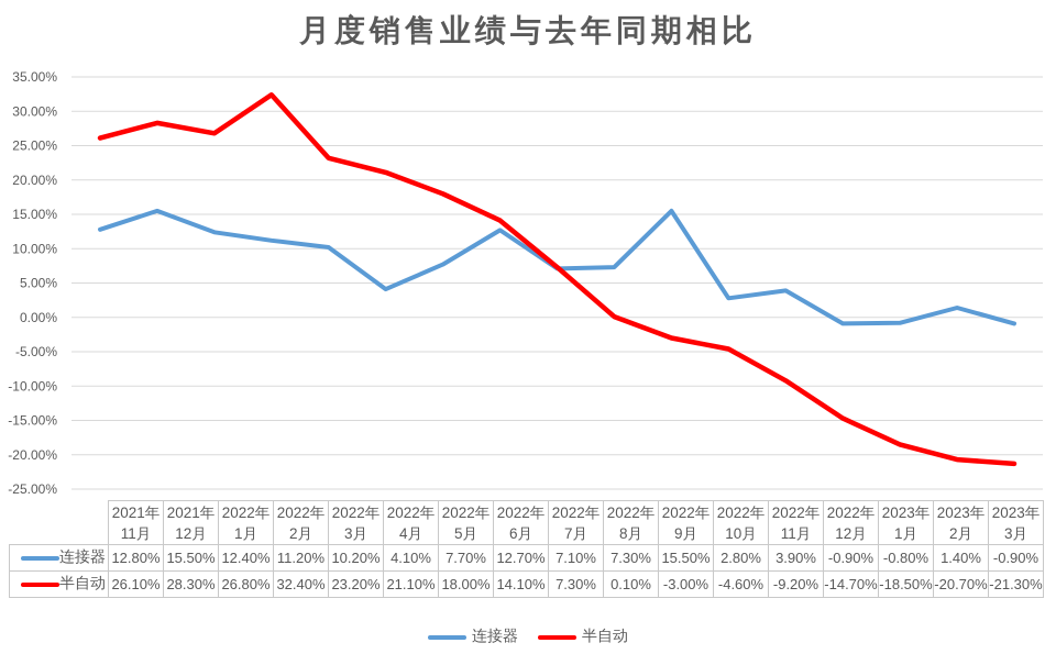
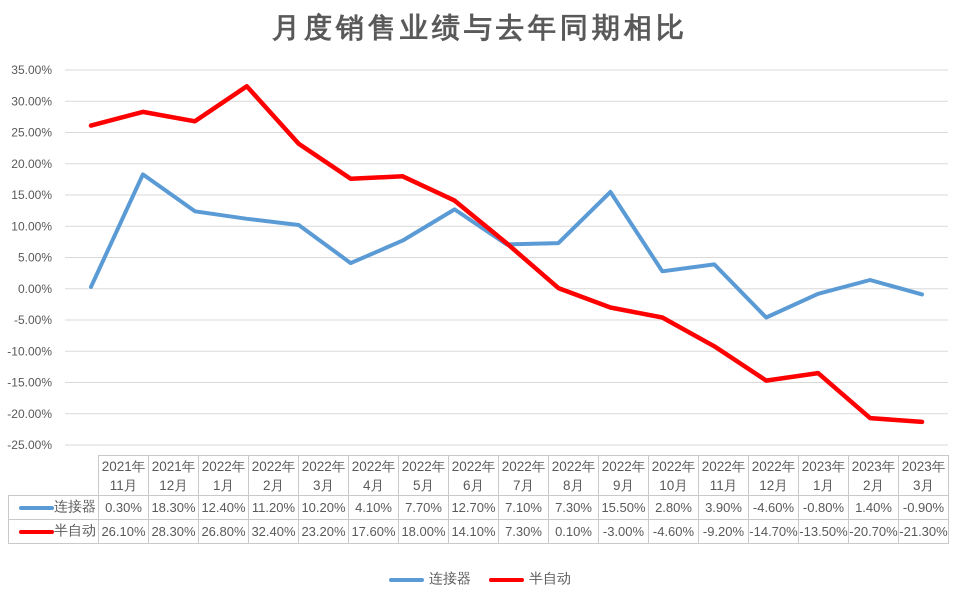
连接器/2021年11月: 12.80% -> 0.30%
连接器/2021年12月: 15.50% -> 18.30%
半自动/2022年4月: 21.10% -> 17.60%
连接器/2022年12月: -0.90% -> -4.60%
半自动/2023年1月: -18.50% -> -13.50%
